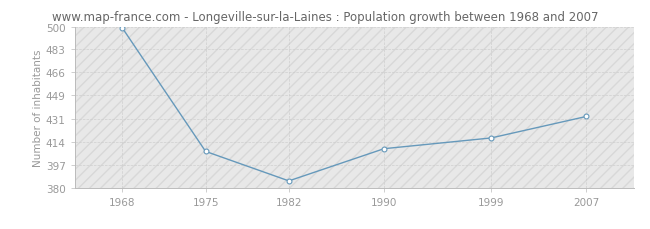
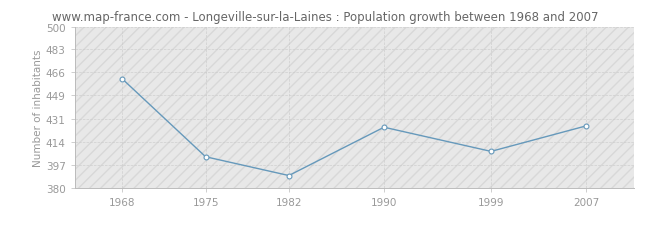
1968: 499 -> 461
1975: 407 -> 403
1982: 385 -> 389
1990: 409 -> 425
1999: 417 -> 407
2007: 433 -> 426
